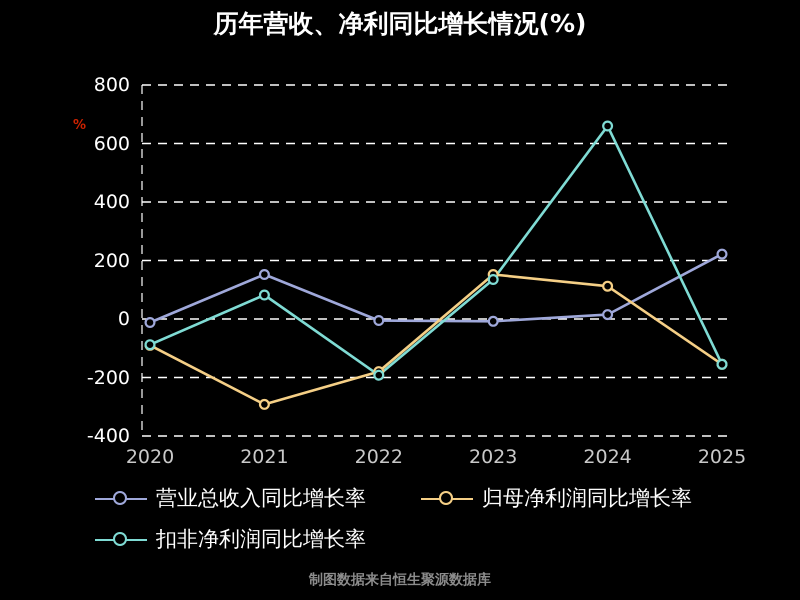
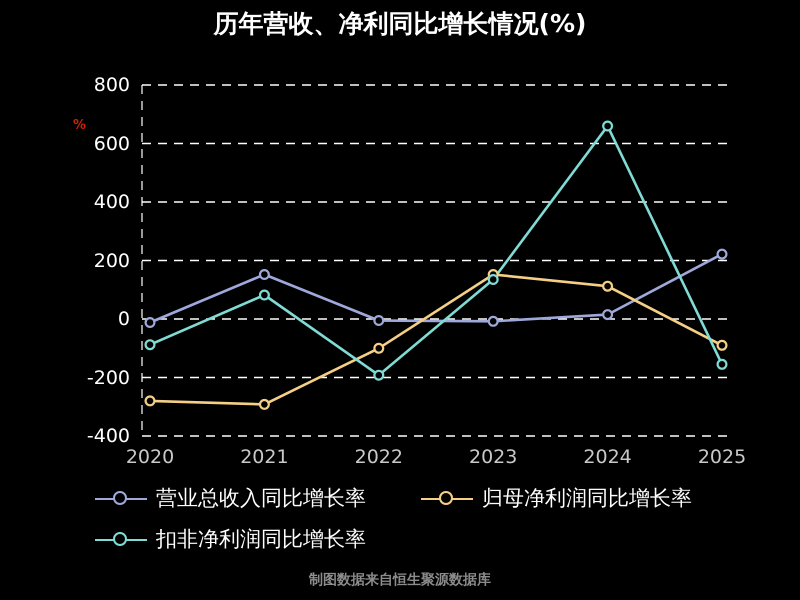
归母净利润同比增长率/2020: -90 -> -280
归母净利润同比增长率/2022: -180 -> -100
归母净利润同比增长率/2025: -160 -> -90
